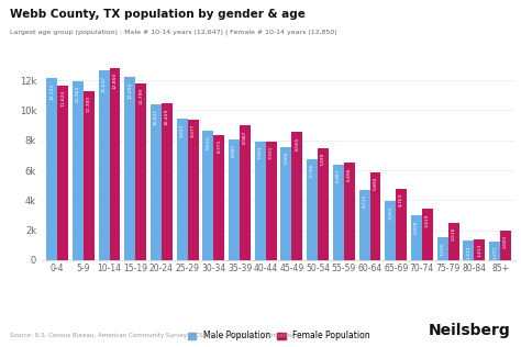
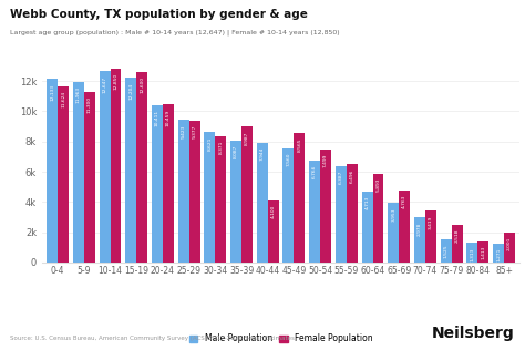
Female Population/15-19: 11.8k -> 12.6k
Female Population/40-44: 7.9k -> 4.1k
